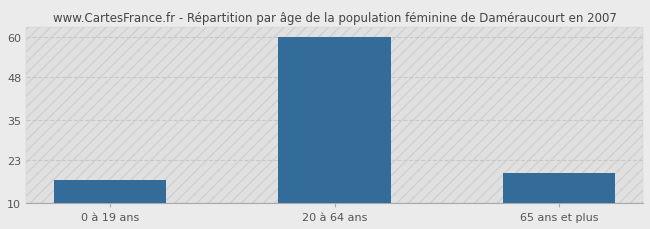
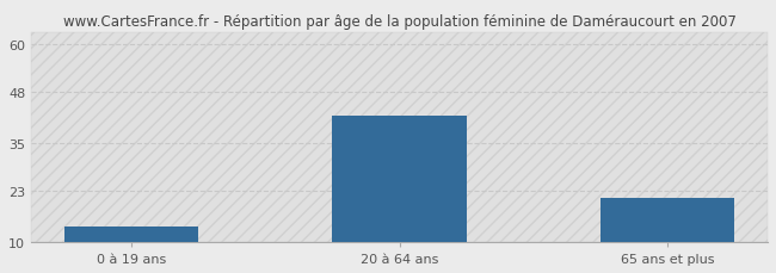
0 à 19 ans: 17 -> 14
20 à 64 ans: 60 -> 42
65 ans et plus: 19 -> 21
